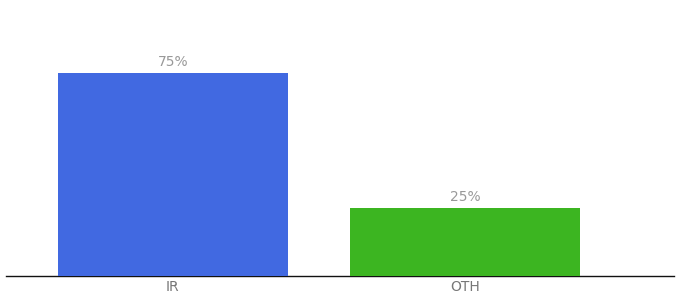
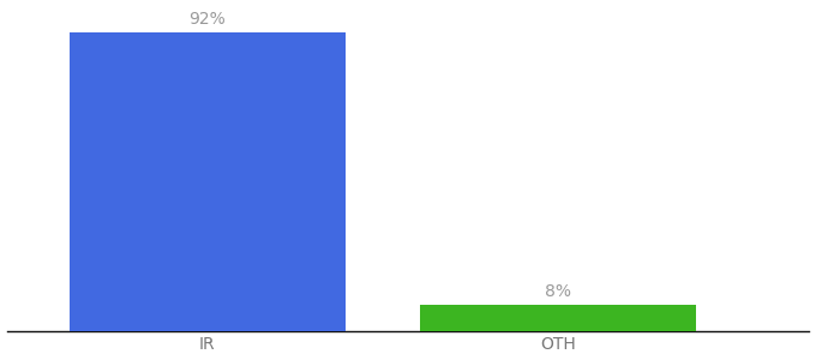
IR: 75% -> 92%
OTH: 25% -> 8%
